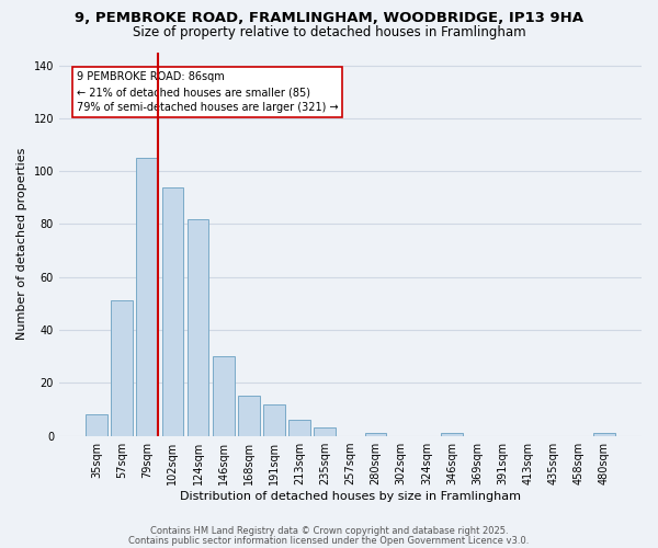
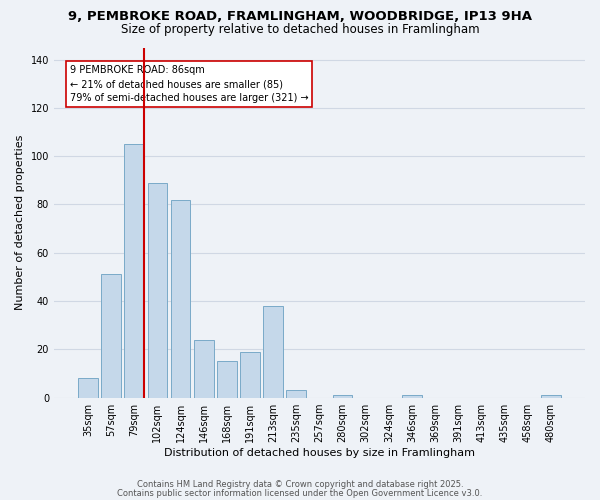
102sqm: 94 -> 89
146sqm: 30 -> 24
191sqm: 12 -> 19
213sqm: 6 -> 38
